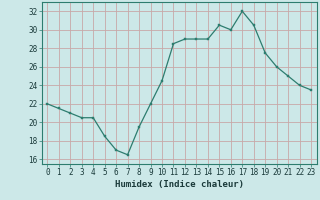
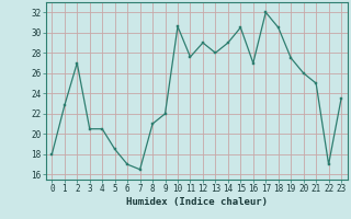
0: 22.0 -> 18.0
1: 21.5 -> 22.8
2: 21.0 -> 27.0
8: 19.5 -> 21.0
10: 24.5 -> 30.6
11: 28.5 -> 27.6
13: 29.0 -> 28.0
16: 30.0 -> 27.0
22: 24.0 -> 17.0
